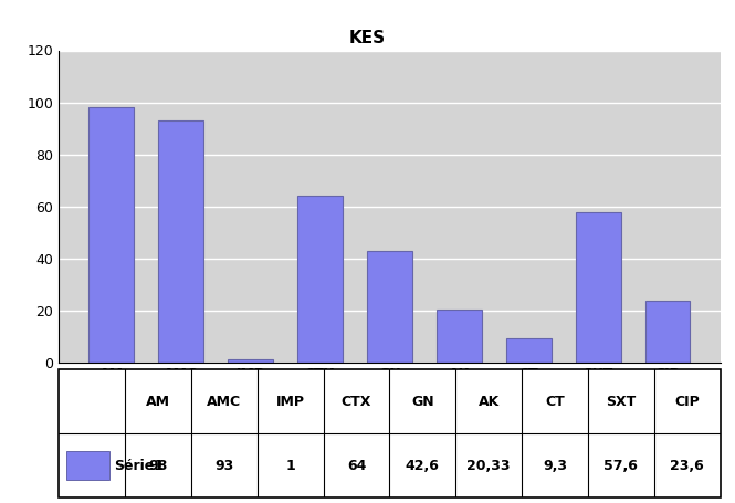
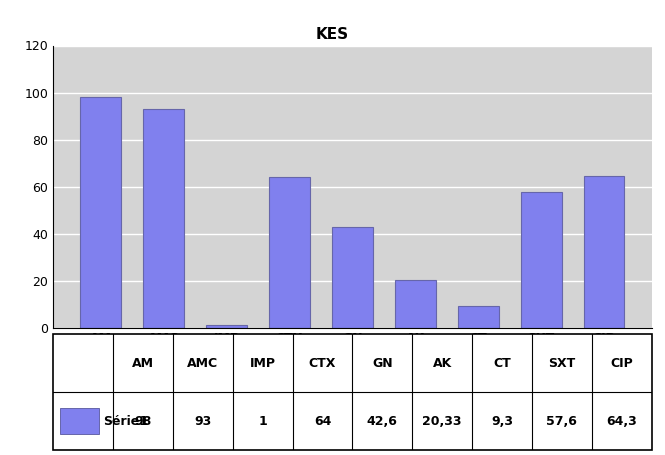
CIP: 23,6 -> 64,3
